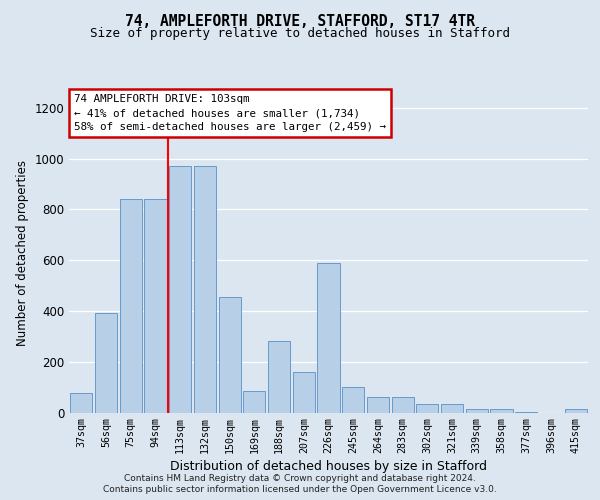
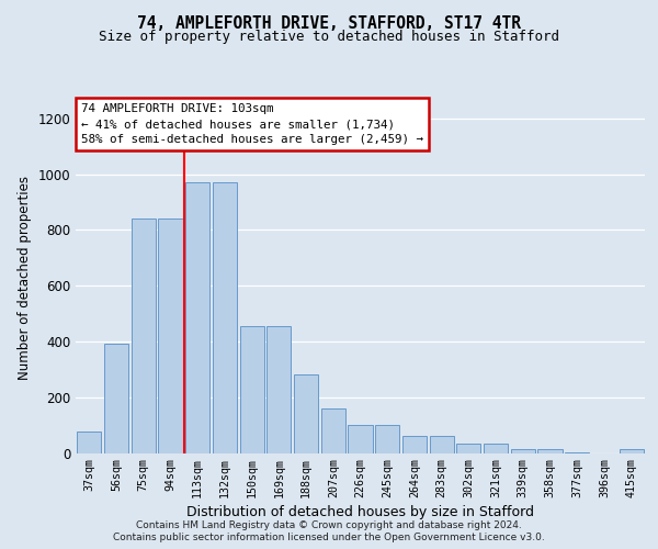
169sqm: 85 -> 455
226sqm: 590 -> 100
